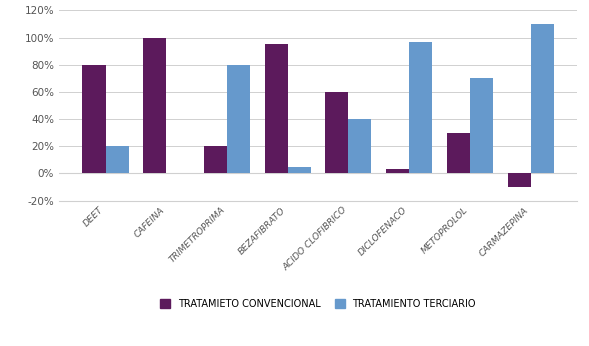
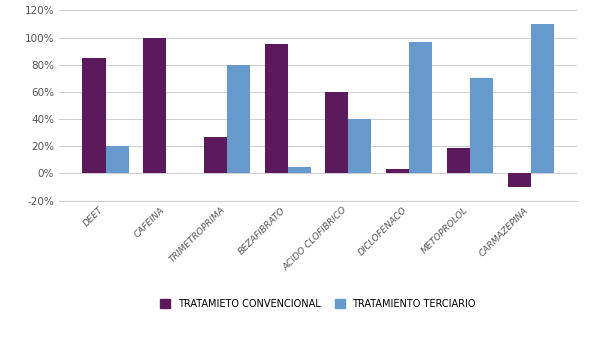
TRATAMIETO CONVENCIONAL/DEET: 80% -> 85%
TRATAMIETO CONVENCIONAL/TRIMETROPRIMA: 20% -> 27%
TRATAMIETO CONVENCIONAL/METOPROLOL: 30% -> 19%
